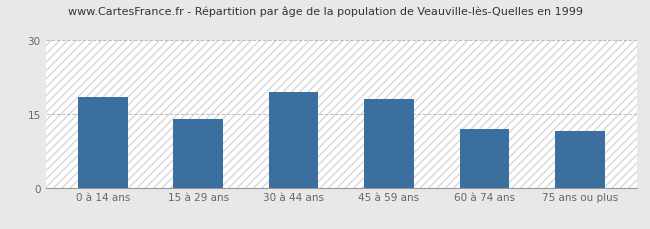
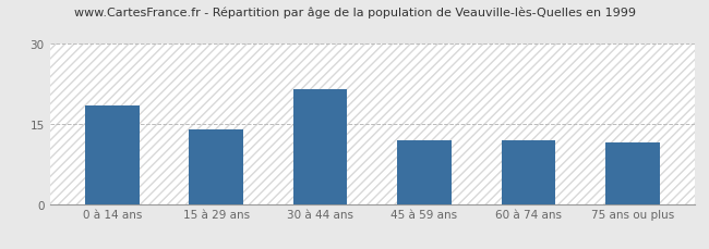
30 à 44 ans: 19.5 -> 21.5
45 à 59 ans: 18.0 -> 12.0
